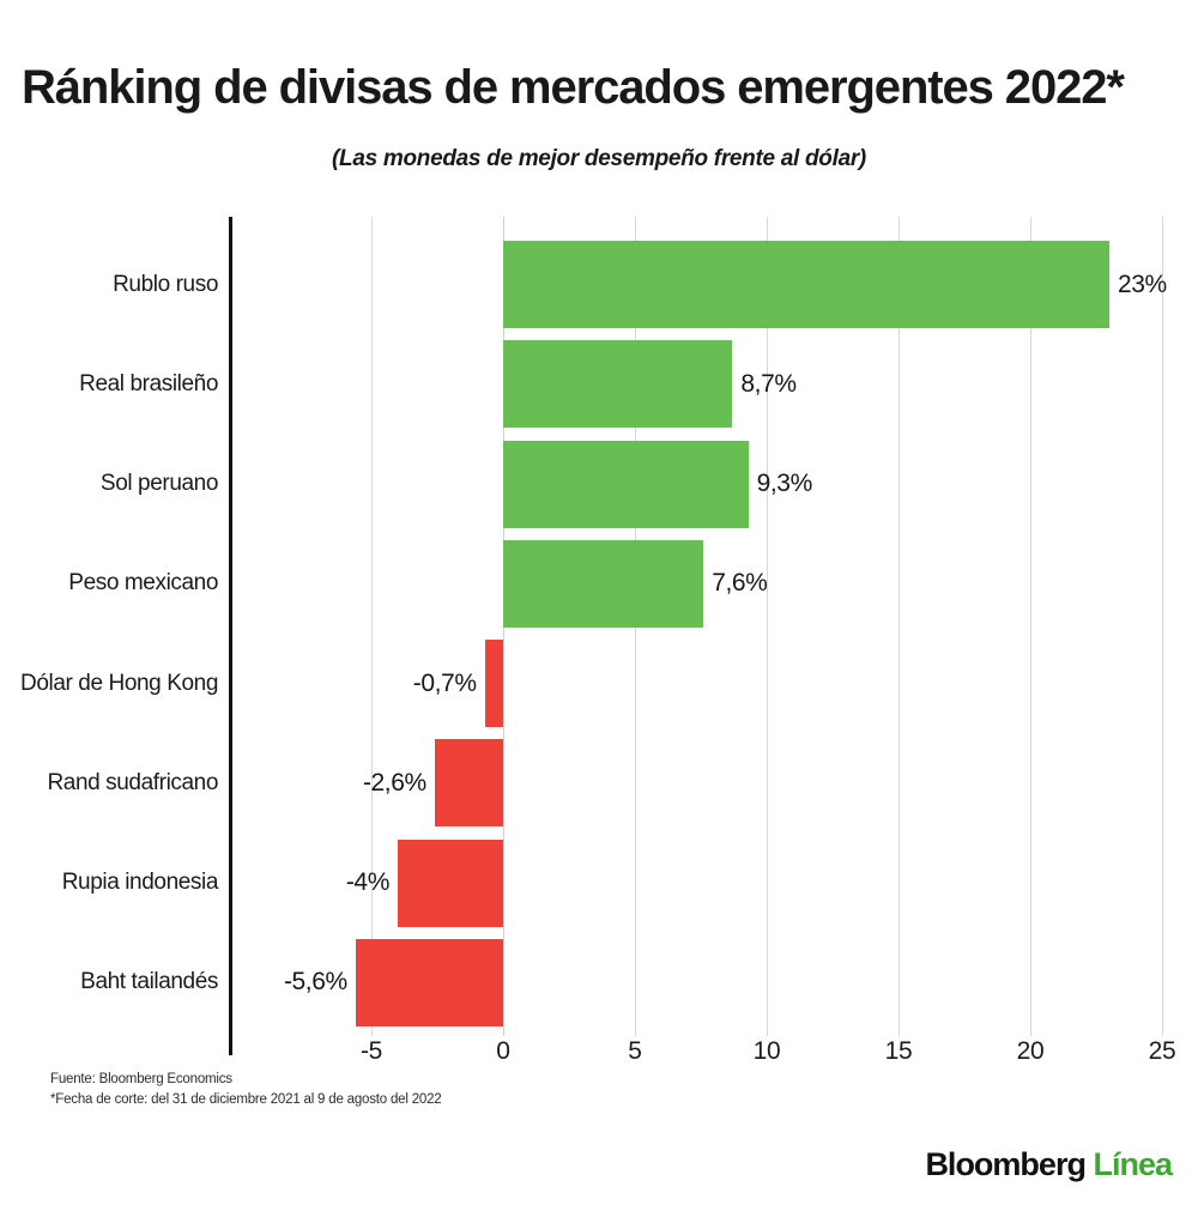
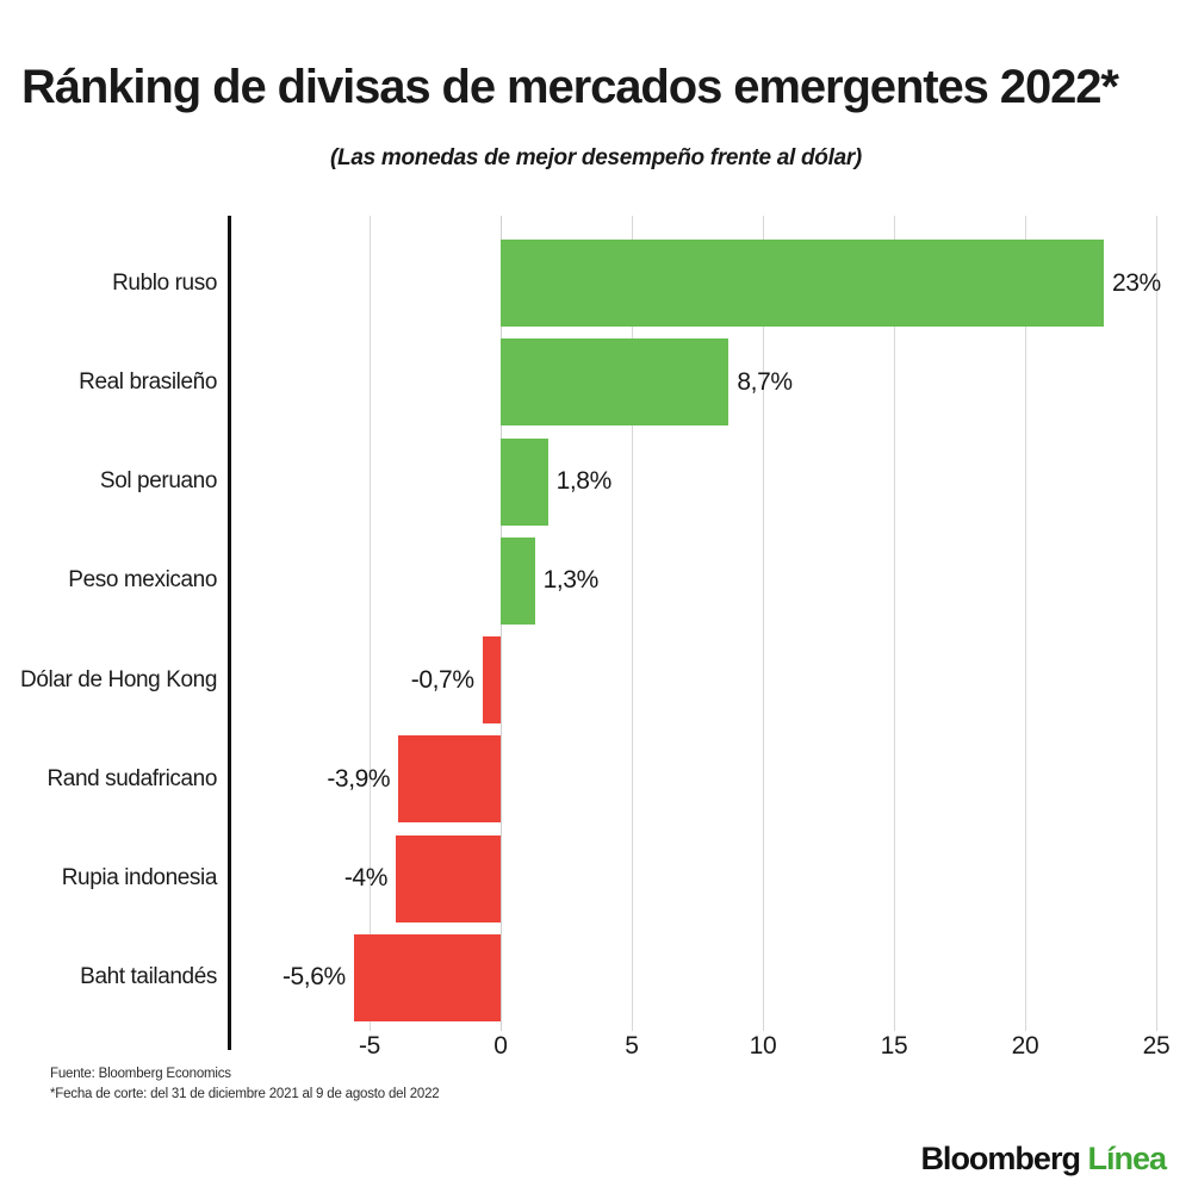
Sol peruano: 9,3% -> 1,8%
Peso mexicano: 7,6% -> 1,3%
Rand sudafricano: -2,6% -> -3,9%
